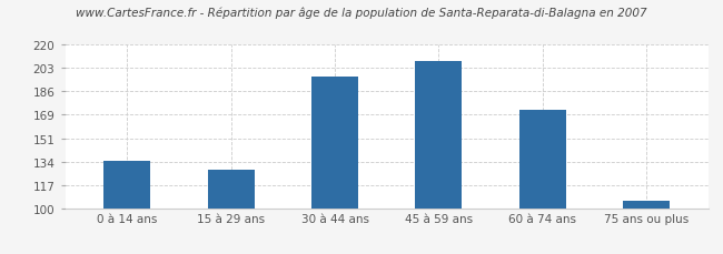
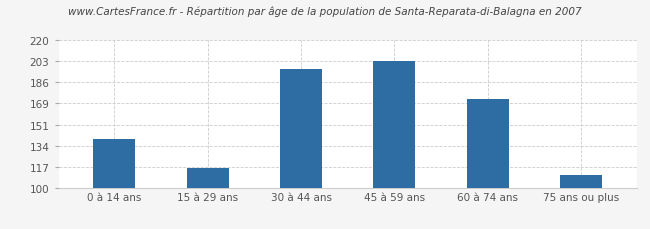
0 à 14 ans: 135 -> 140
15 à 29 ans: 128 -> 116
45 à 59 ans: 208 -> 203
75 ans ou plus: 105 -> 110
